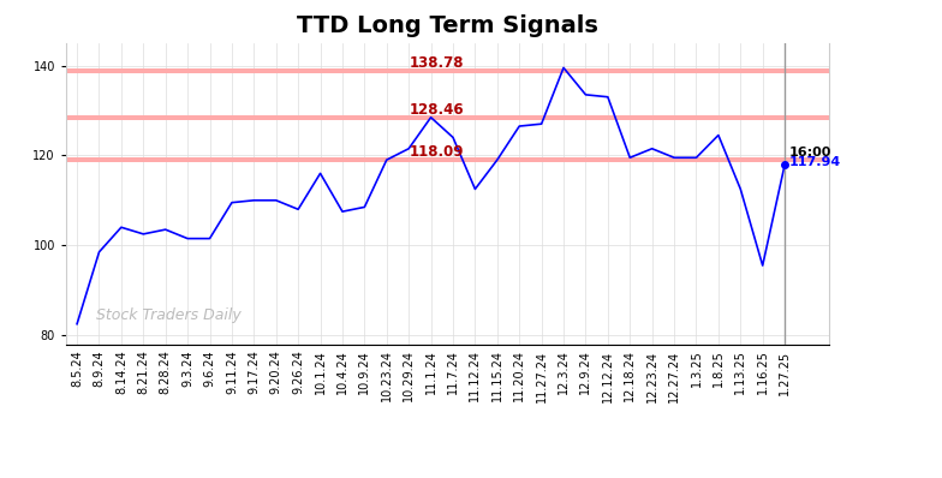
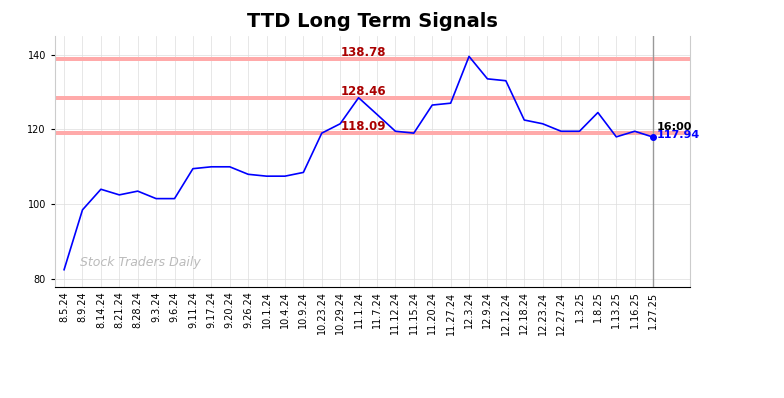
10.1.24: 116.0 -> 107.5
11.12.24: 112.5 -> 119.5
12.18.24: 119.5 -> 122.5
1.13.25: 112.5 -> 118.0
1.16.25: 95.5 -> 119.5
